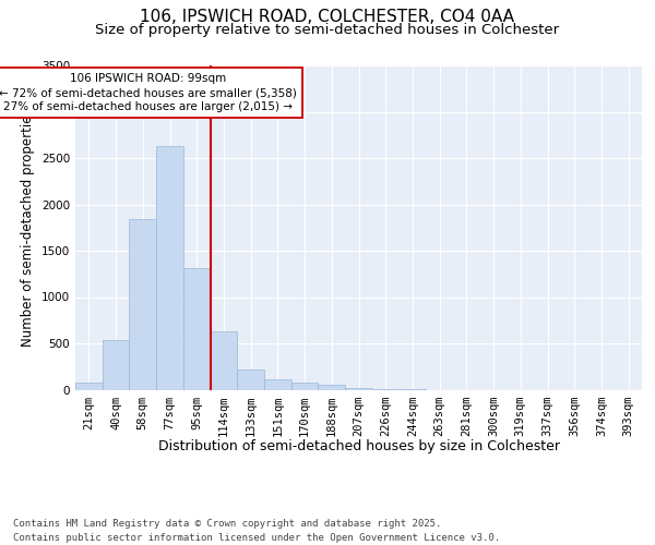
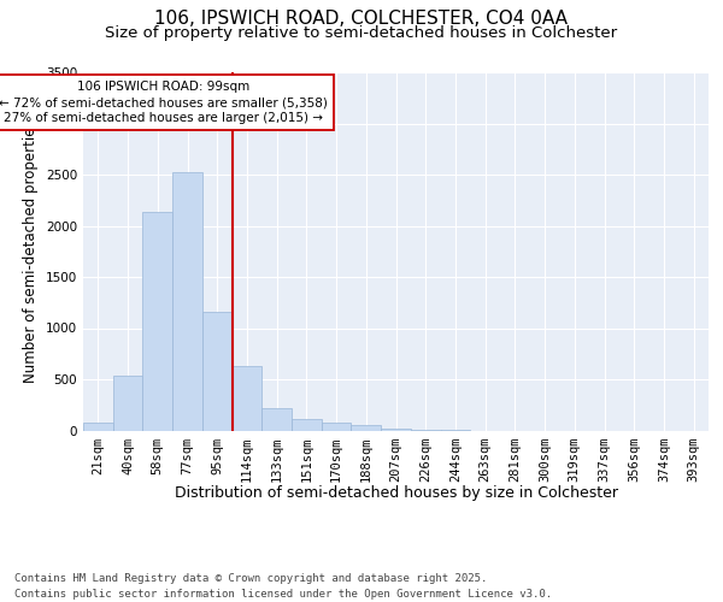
58sqm: 1840 -> 2140
77sqm: 2630 -> 2520
95sqm: 1310 -> 1160
